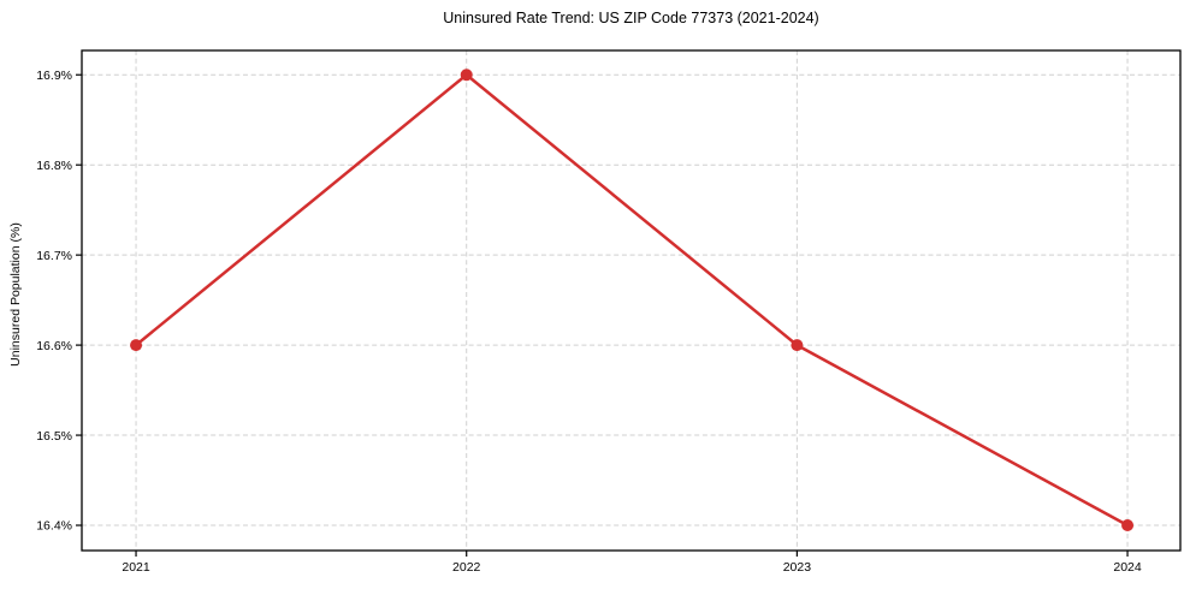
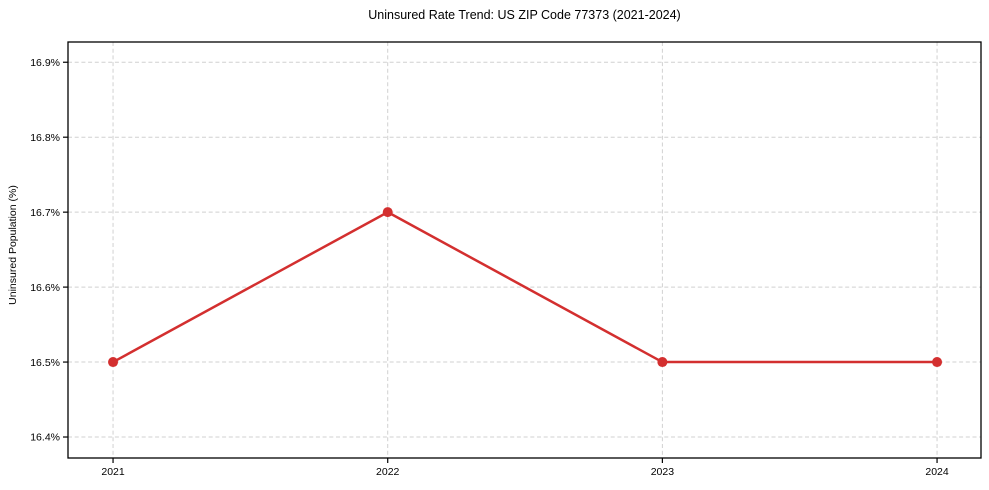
2021: 16.6% -> 16.5%
2022: 16.9% -> 16.7%
2023: 16.6% -> 16.5%
2024: 16.4% -> 16.5%
